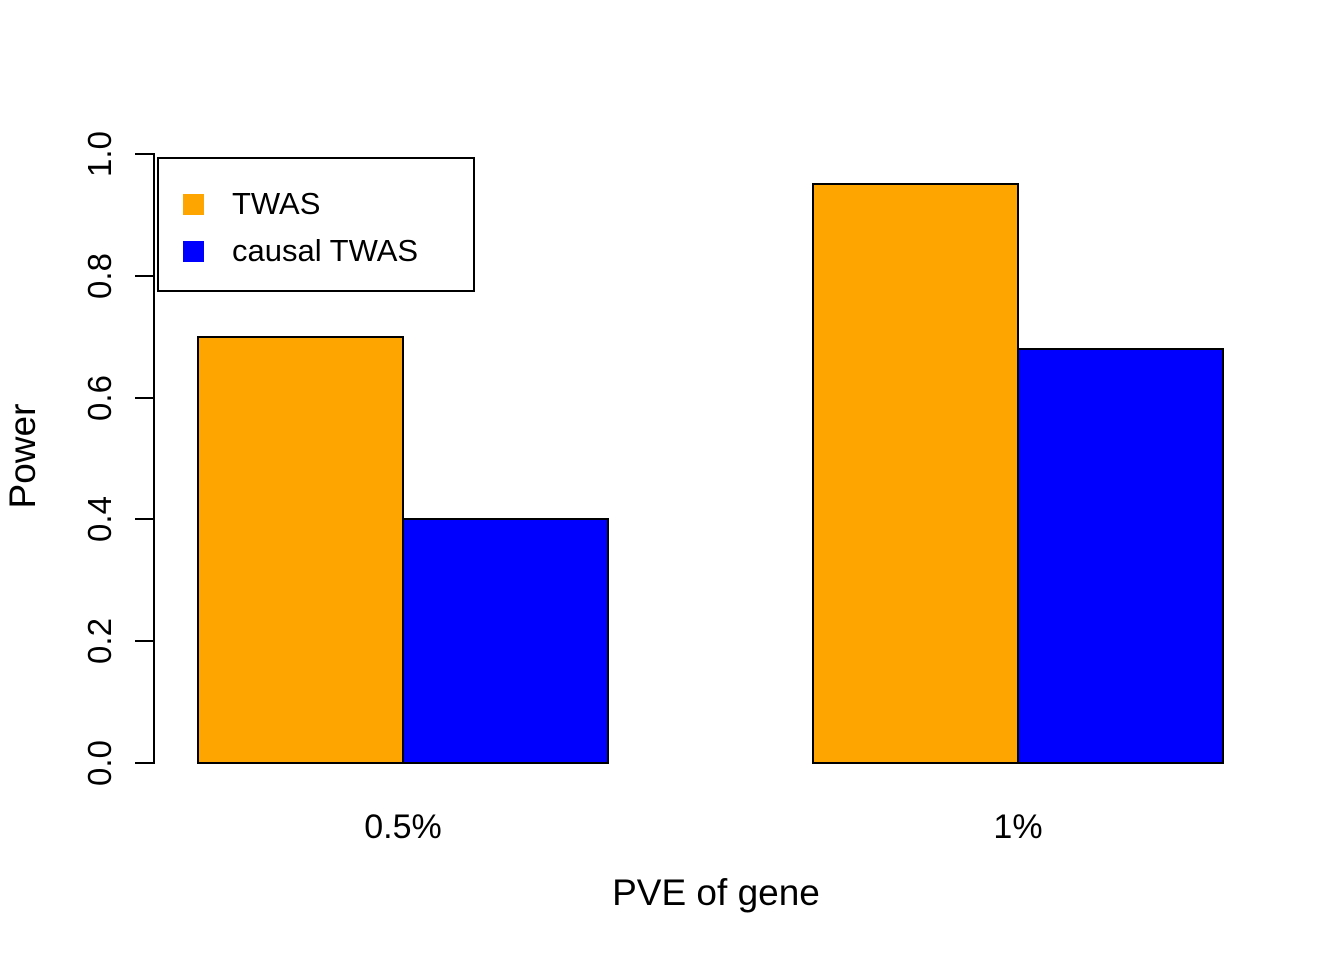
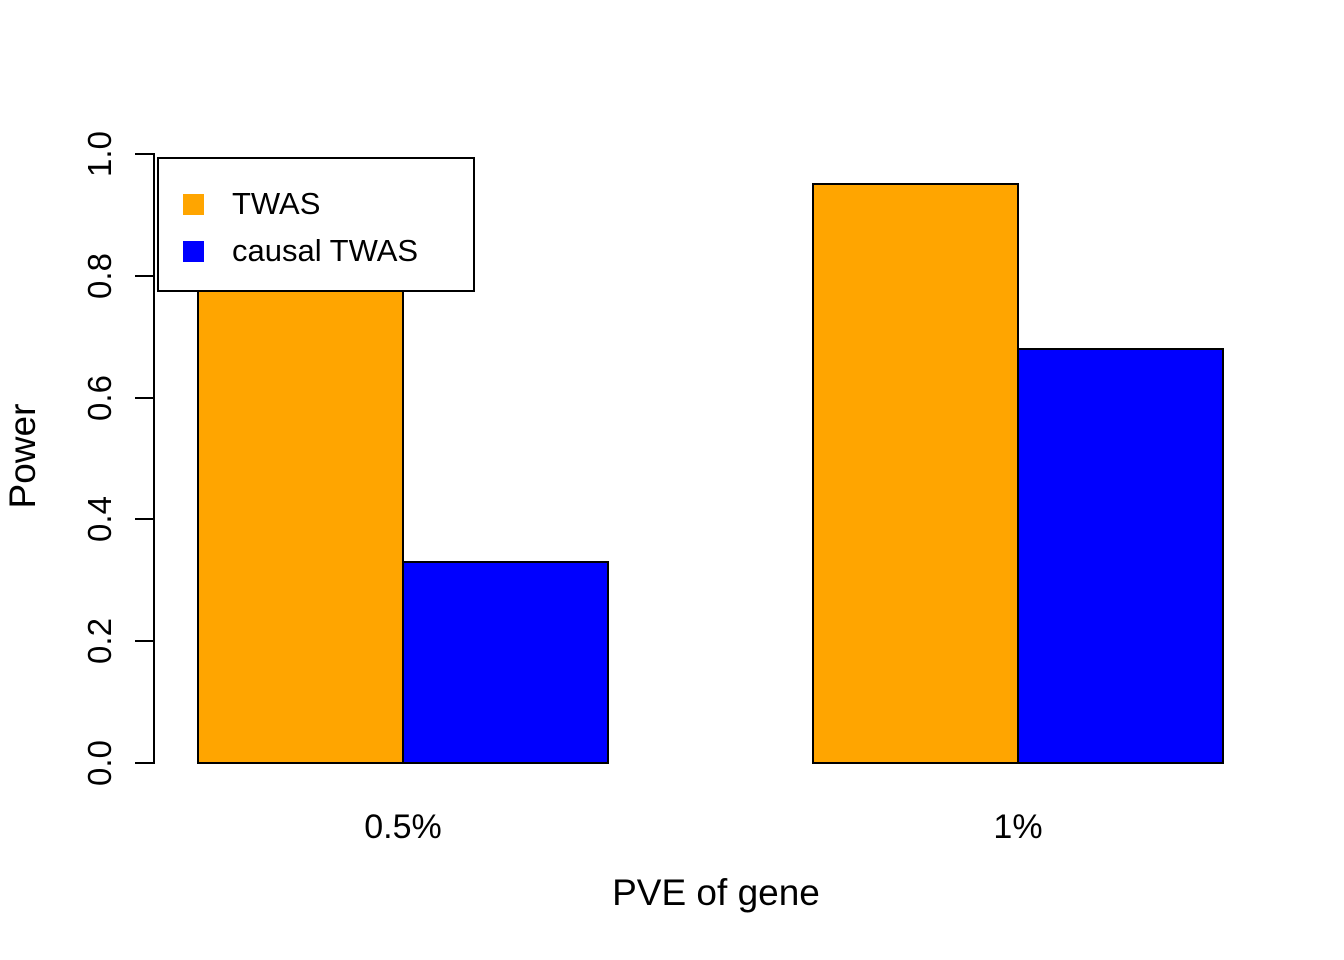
TWAS/0.5%: 0.70 -> 0.89
causal TWAS/0.5%: 0.40 -> 0.33
